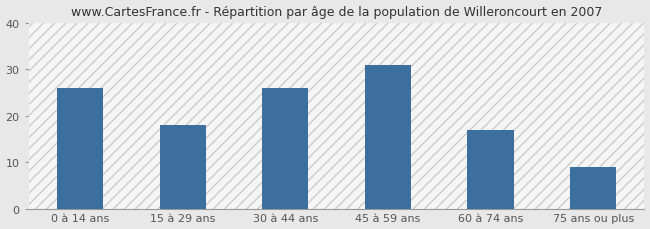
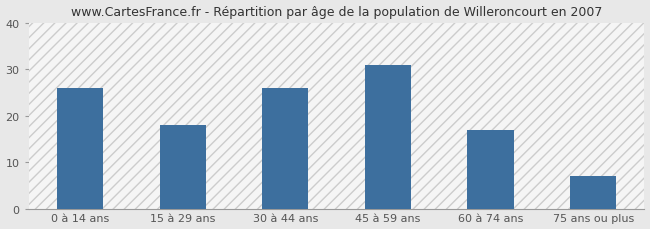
75 ans ou plus: 9 -> 7
